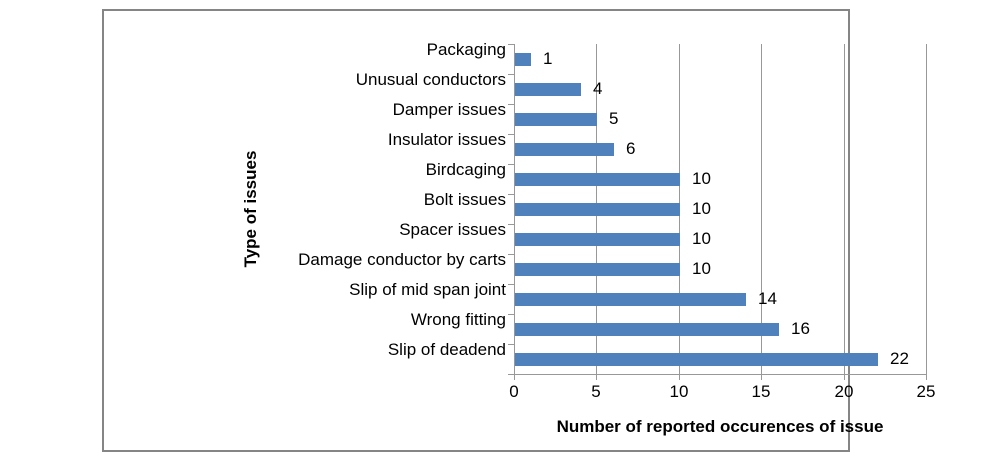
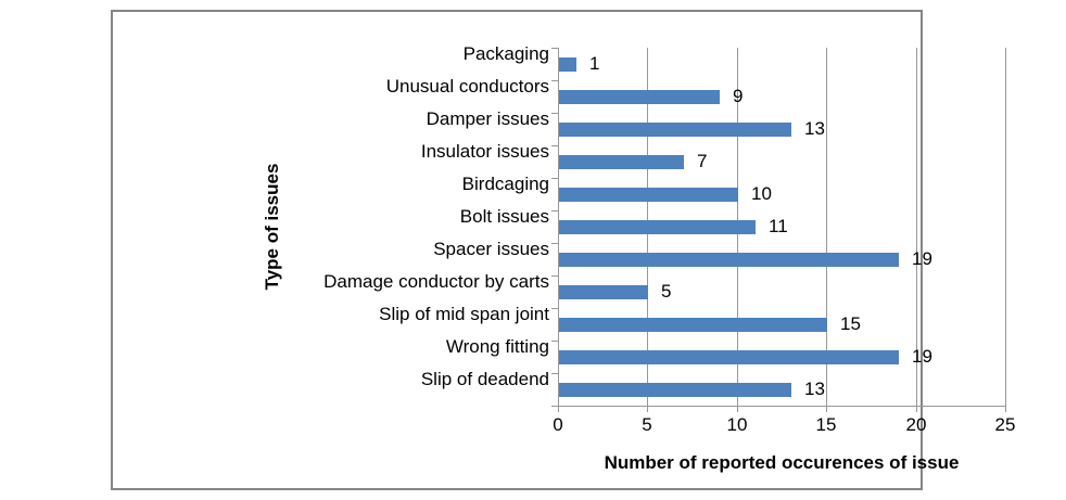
Unusual conductors: 4 -> 9
Damper issues: 5 -> 13
Insulator issues: 6 -> 7
Bolt issues: 10 -> 11
Spacer issues: 10 -> 19
Damage conductor by carts: 10 -> 5
Slip of mid span joint: 14 -> 15
Wrong fitting: 16 -> 19
Slip of deadend: 22 -> 13
